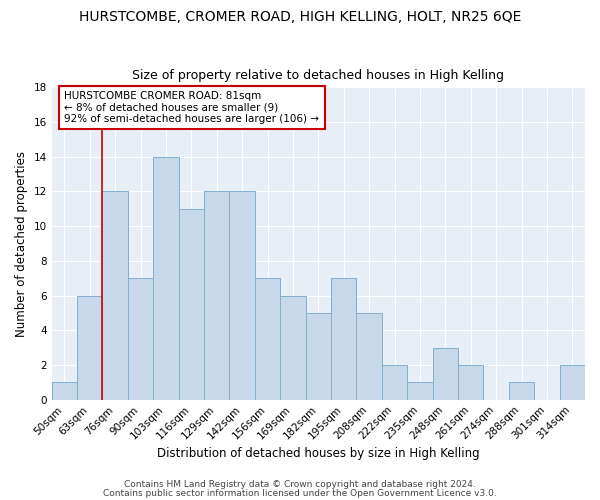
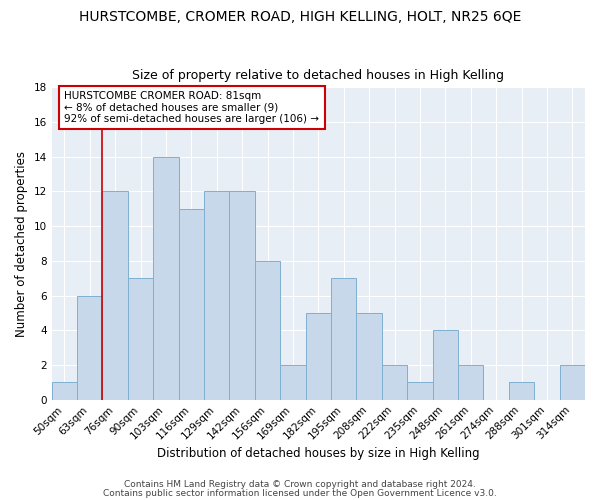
156sqm: 7 -> 8
169sqm: 6 -> 2
248sqm: 3 -> 4
